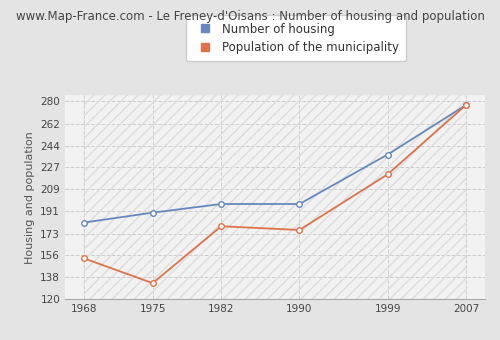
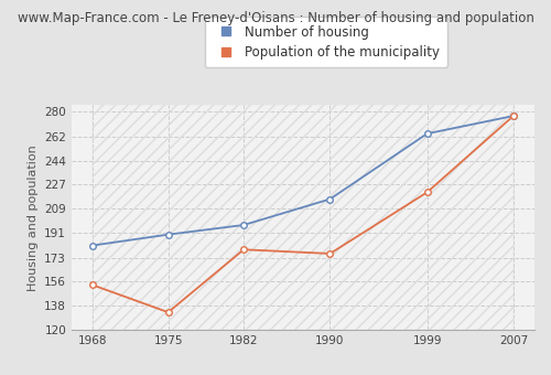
Number of housing/1990: 197 -> 216
Number of housing/1999: 237 -> 264
